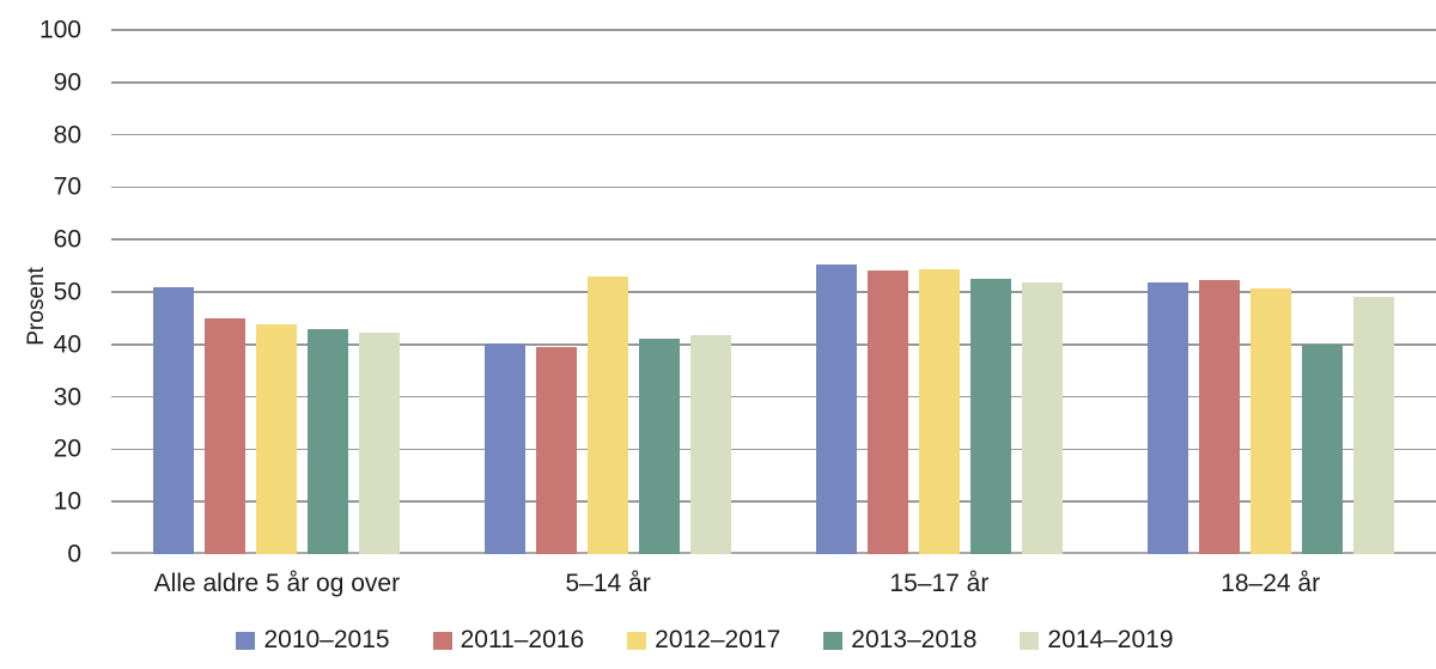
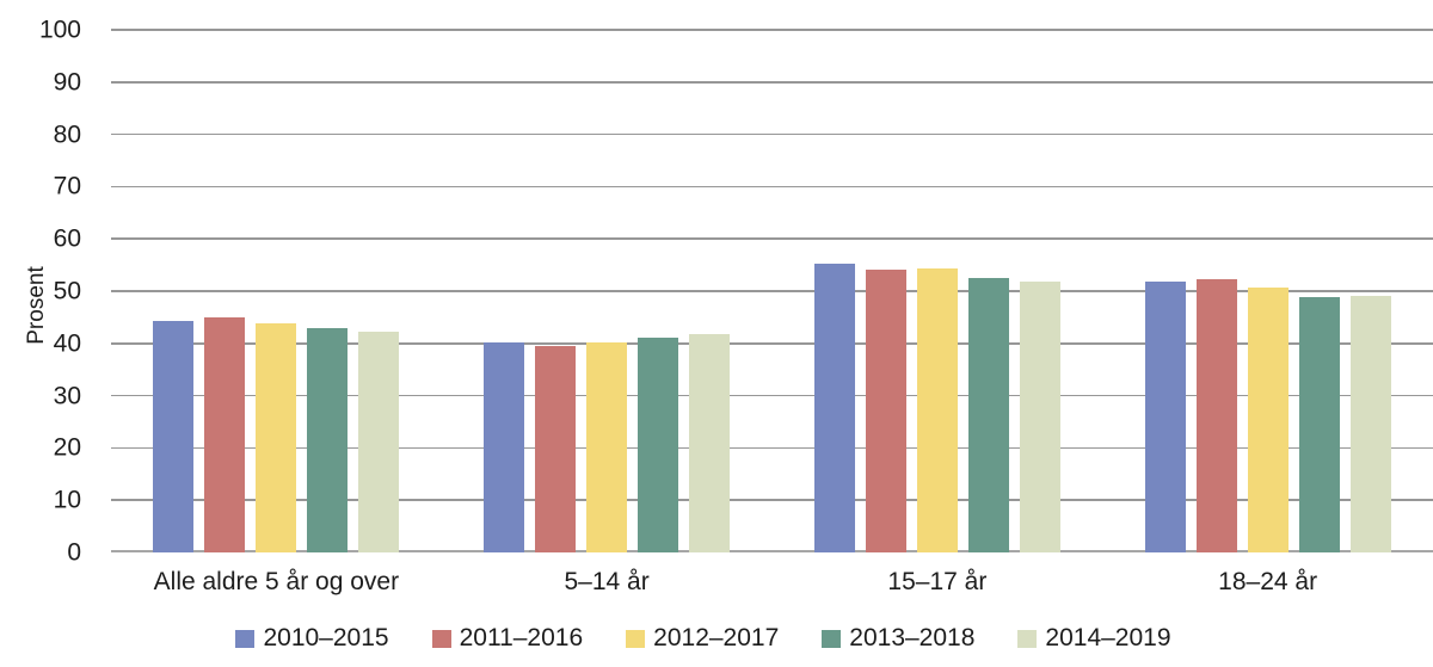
2010–2015/Alle aldre 5 år og over: 51 -> 44
2012–2017/5–14 år: 53 -> 40
2013–2018/18–24 år: 40 -> 49
